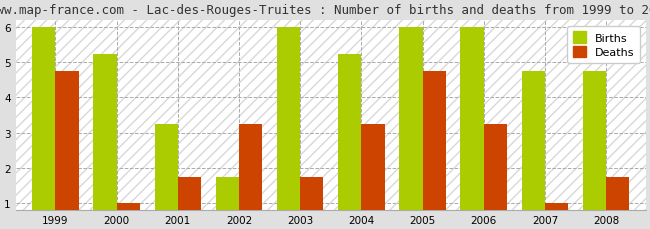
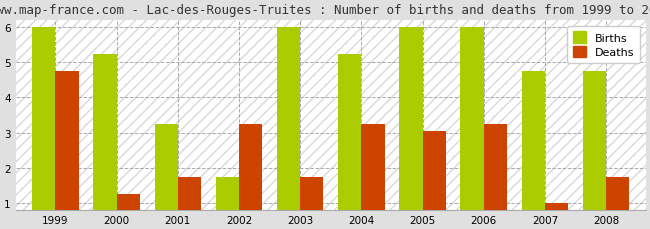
Deaths/2000: 1.00 -> 1.25
Deaths/2005: 4.75 -> 3.05
